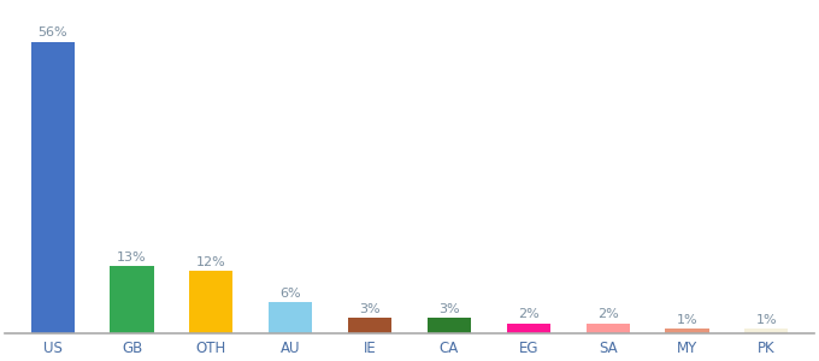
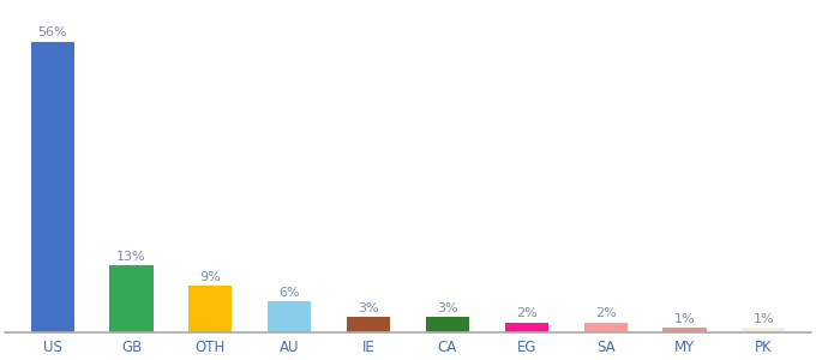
OTH: 12% -> 9%
